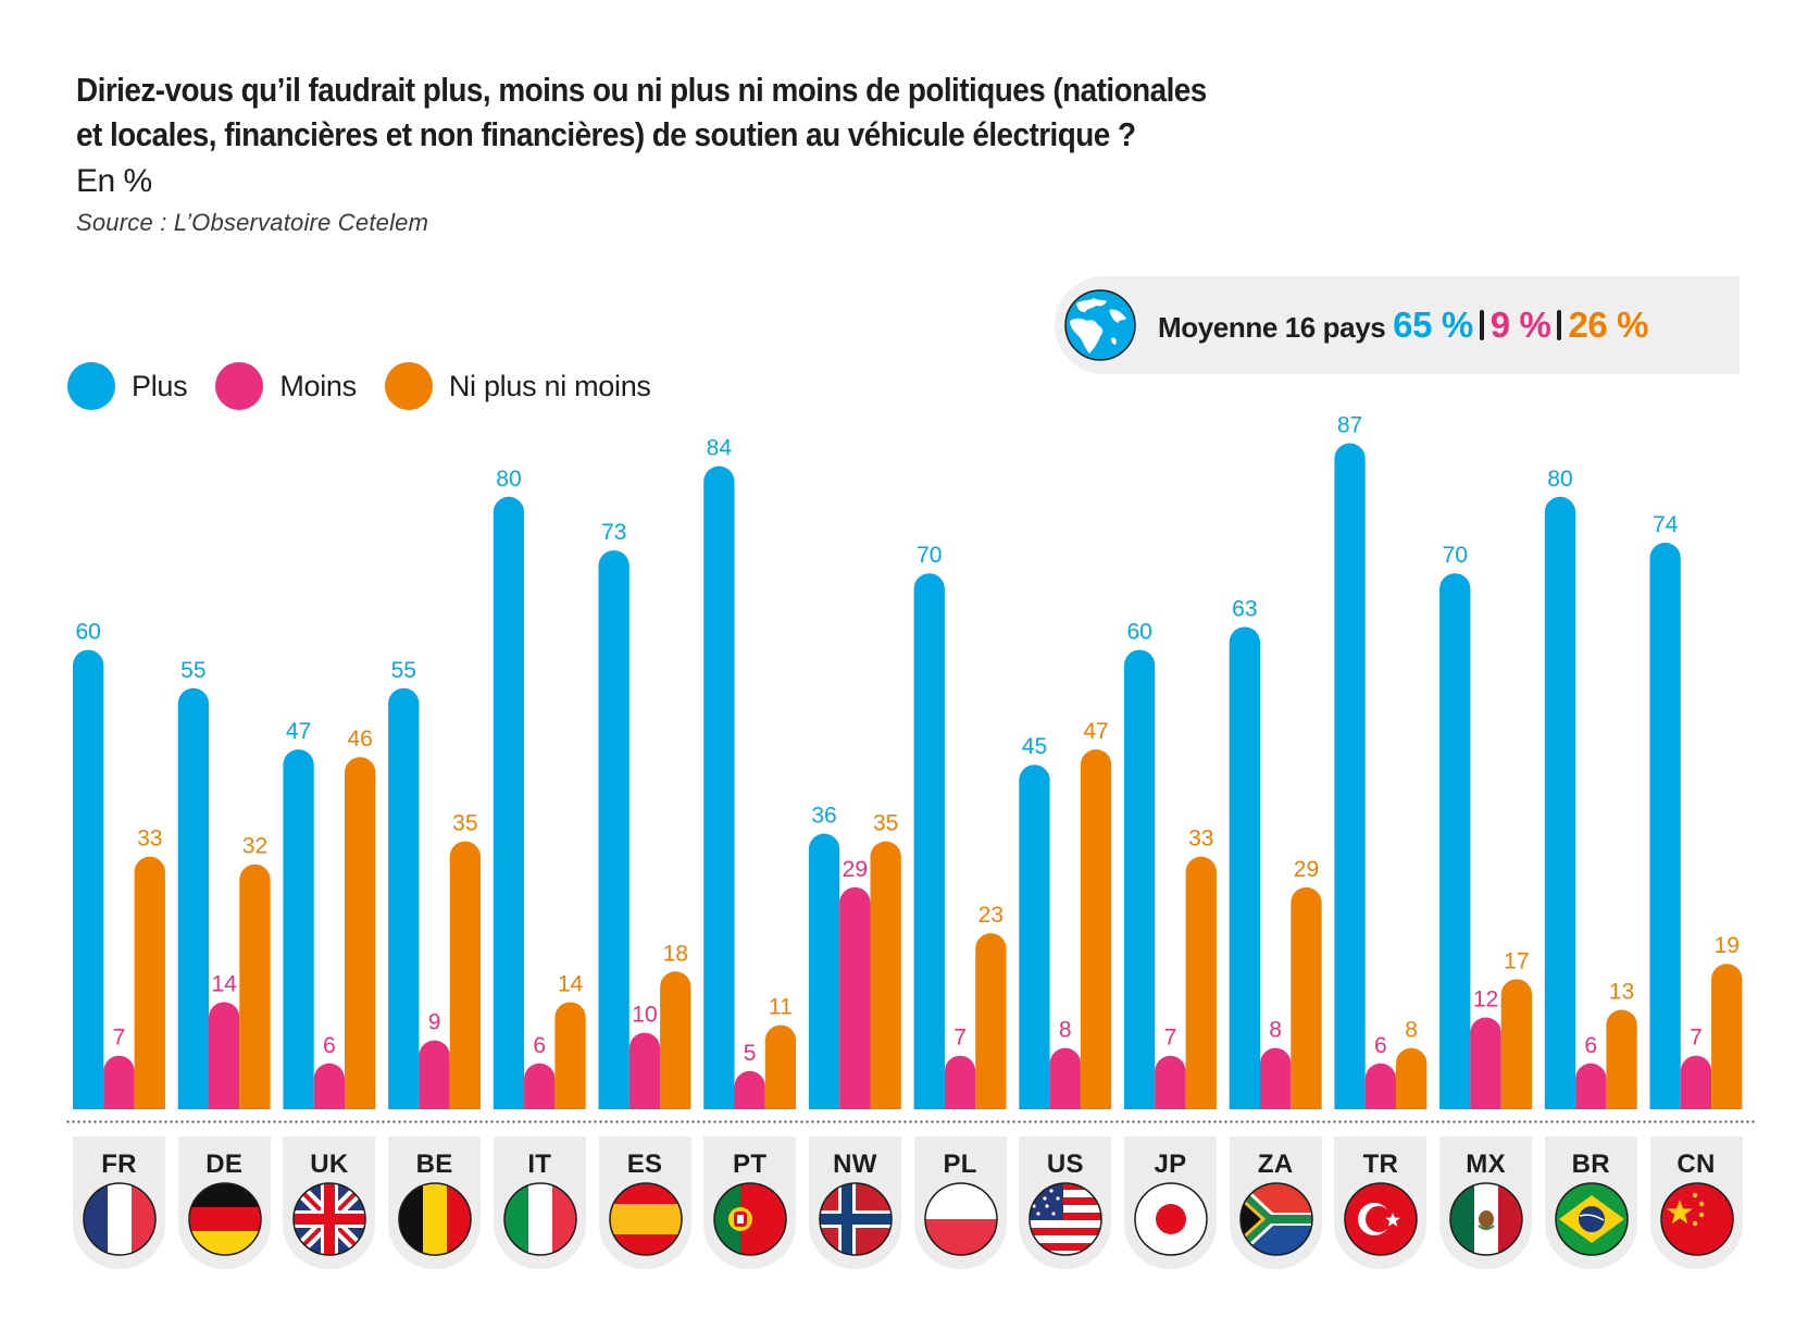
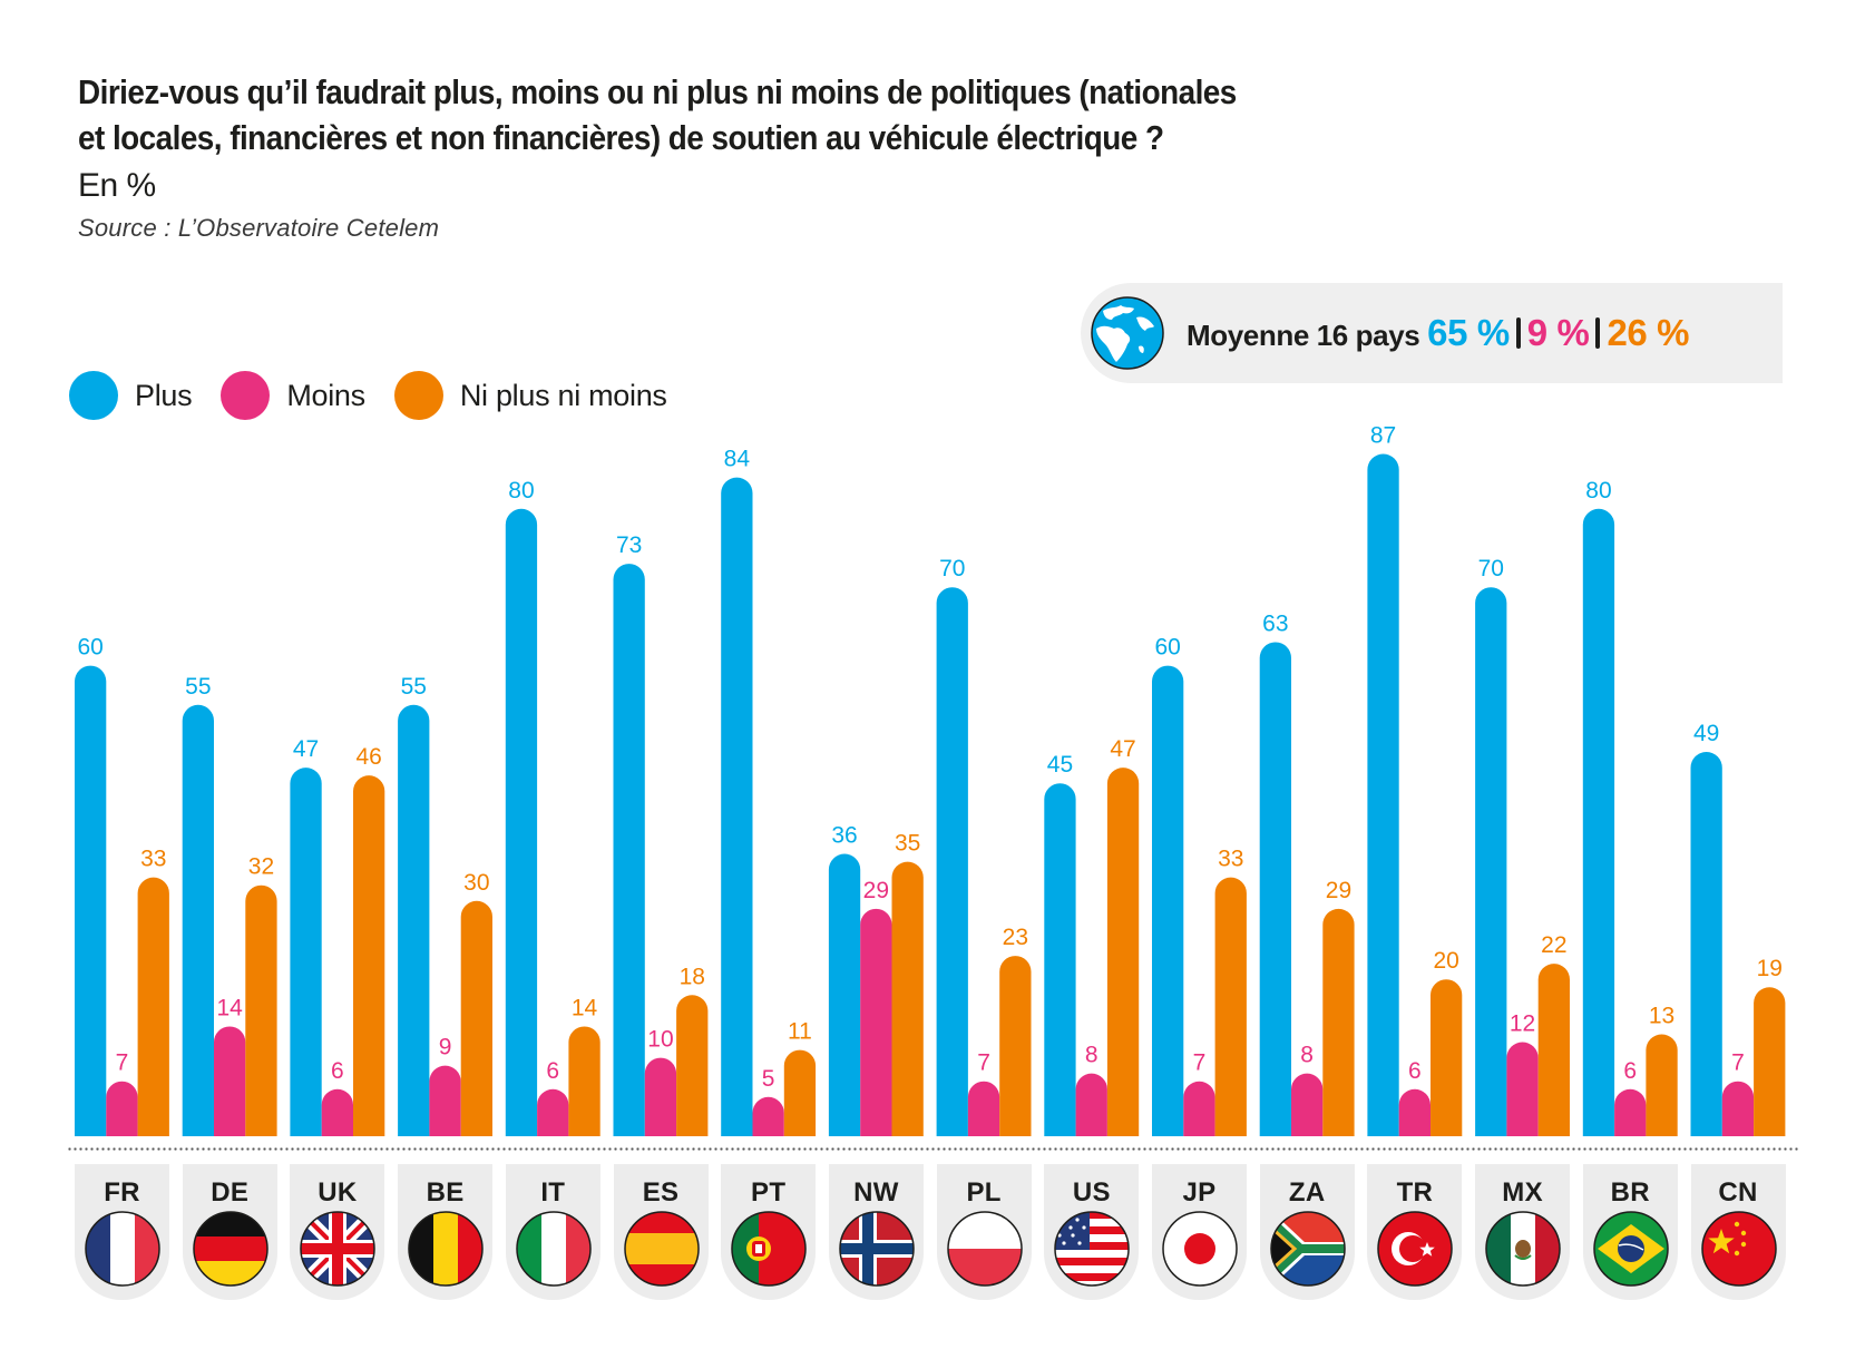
Ni plus ni moins/BE: 35 -> 30
Ni plus ni moins/TR: 8 -> 20
Ni plus ni moins/MX: 17 -> 22
Plus/CN: 74 -> 49
